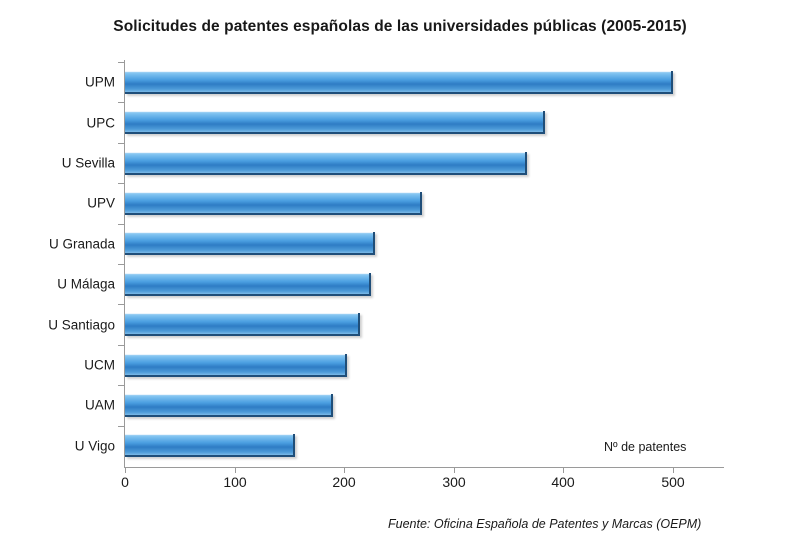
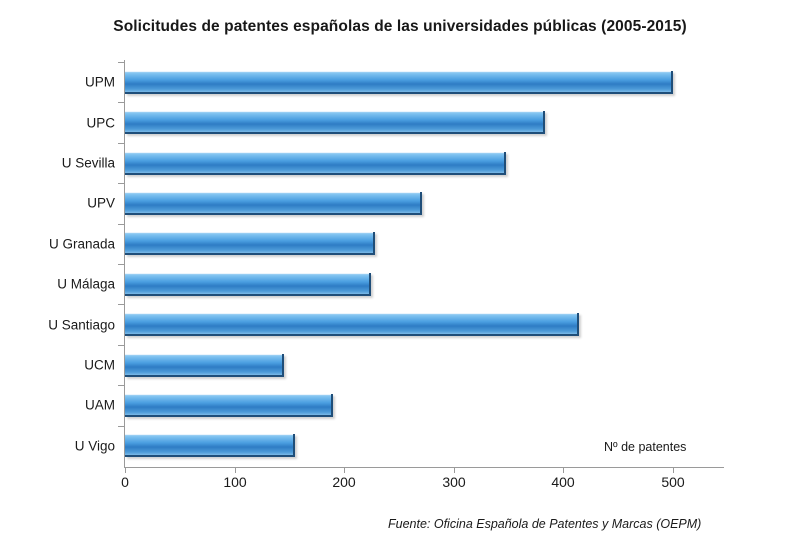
U Sevilla: 367 -> 348
U Santiago: 214 -> 414
UCM: 203 -> 145
